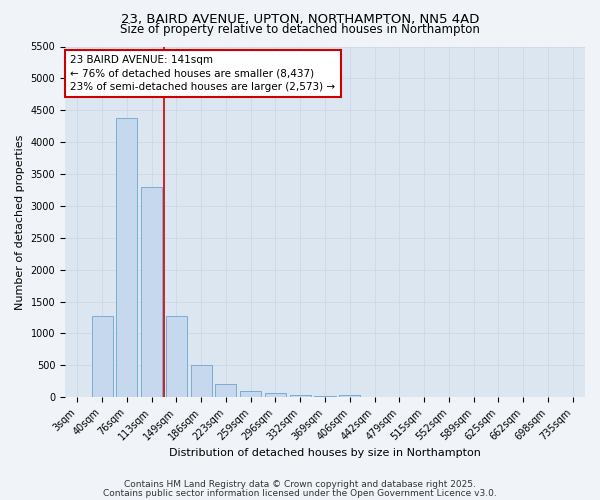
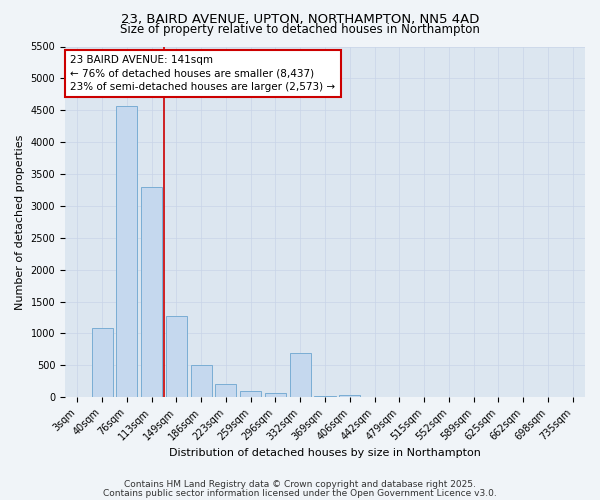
40sqm: 1270 -> 1080
76sqm: 4380 -> 4560
332sqm: 40 -> 700
